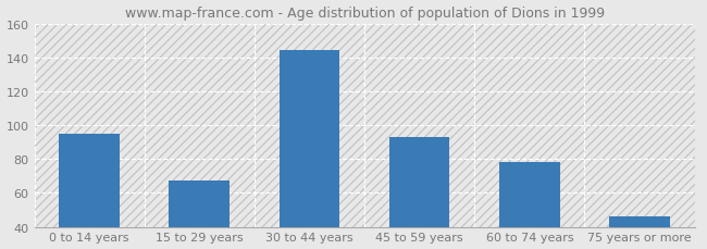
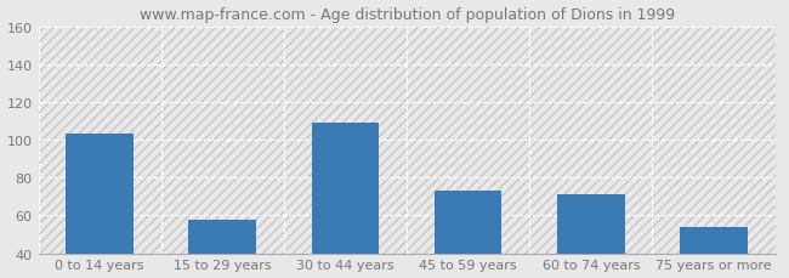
0 to 14 years: 95 -> 103
15 to 29 years: 67 -> 58
30 to 44 years: 144 -> 109
45 to 59 years: 93 -> 73
60 to 74 years: 78 -> 71
75 years or more: 46 -> 54
